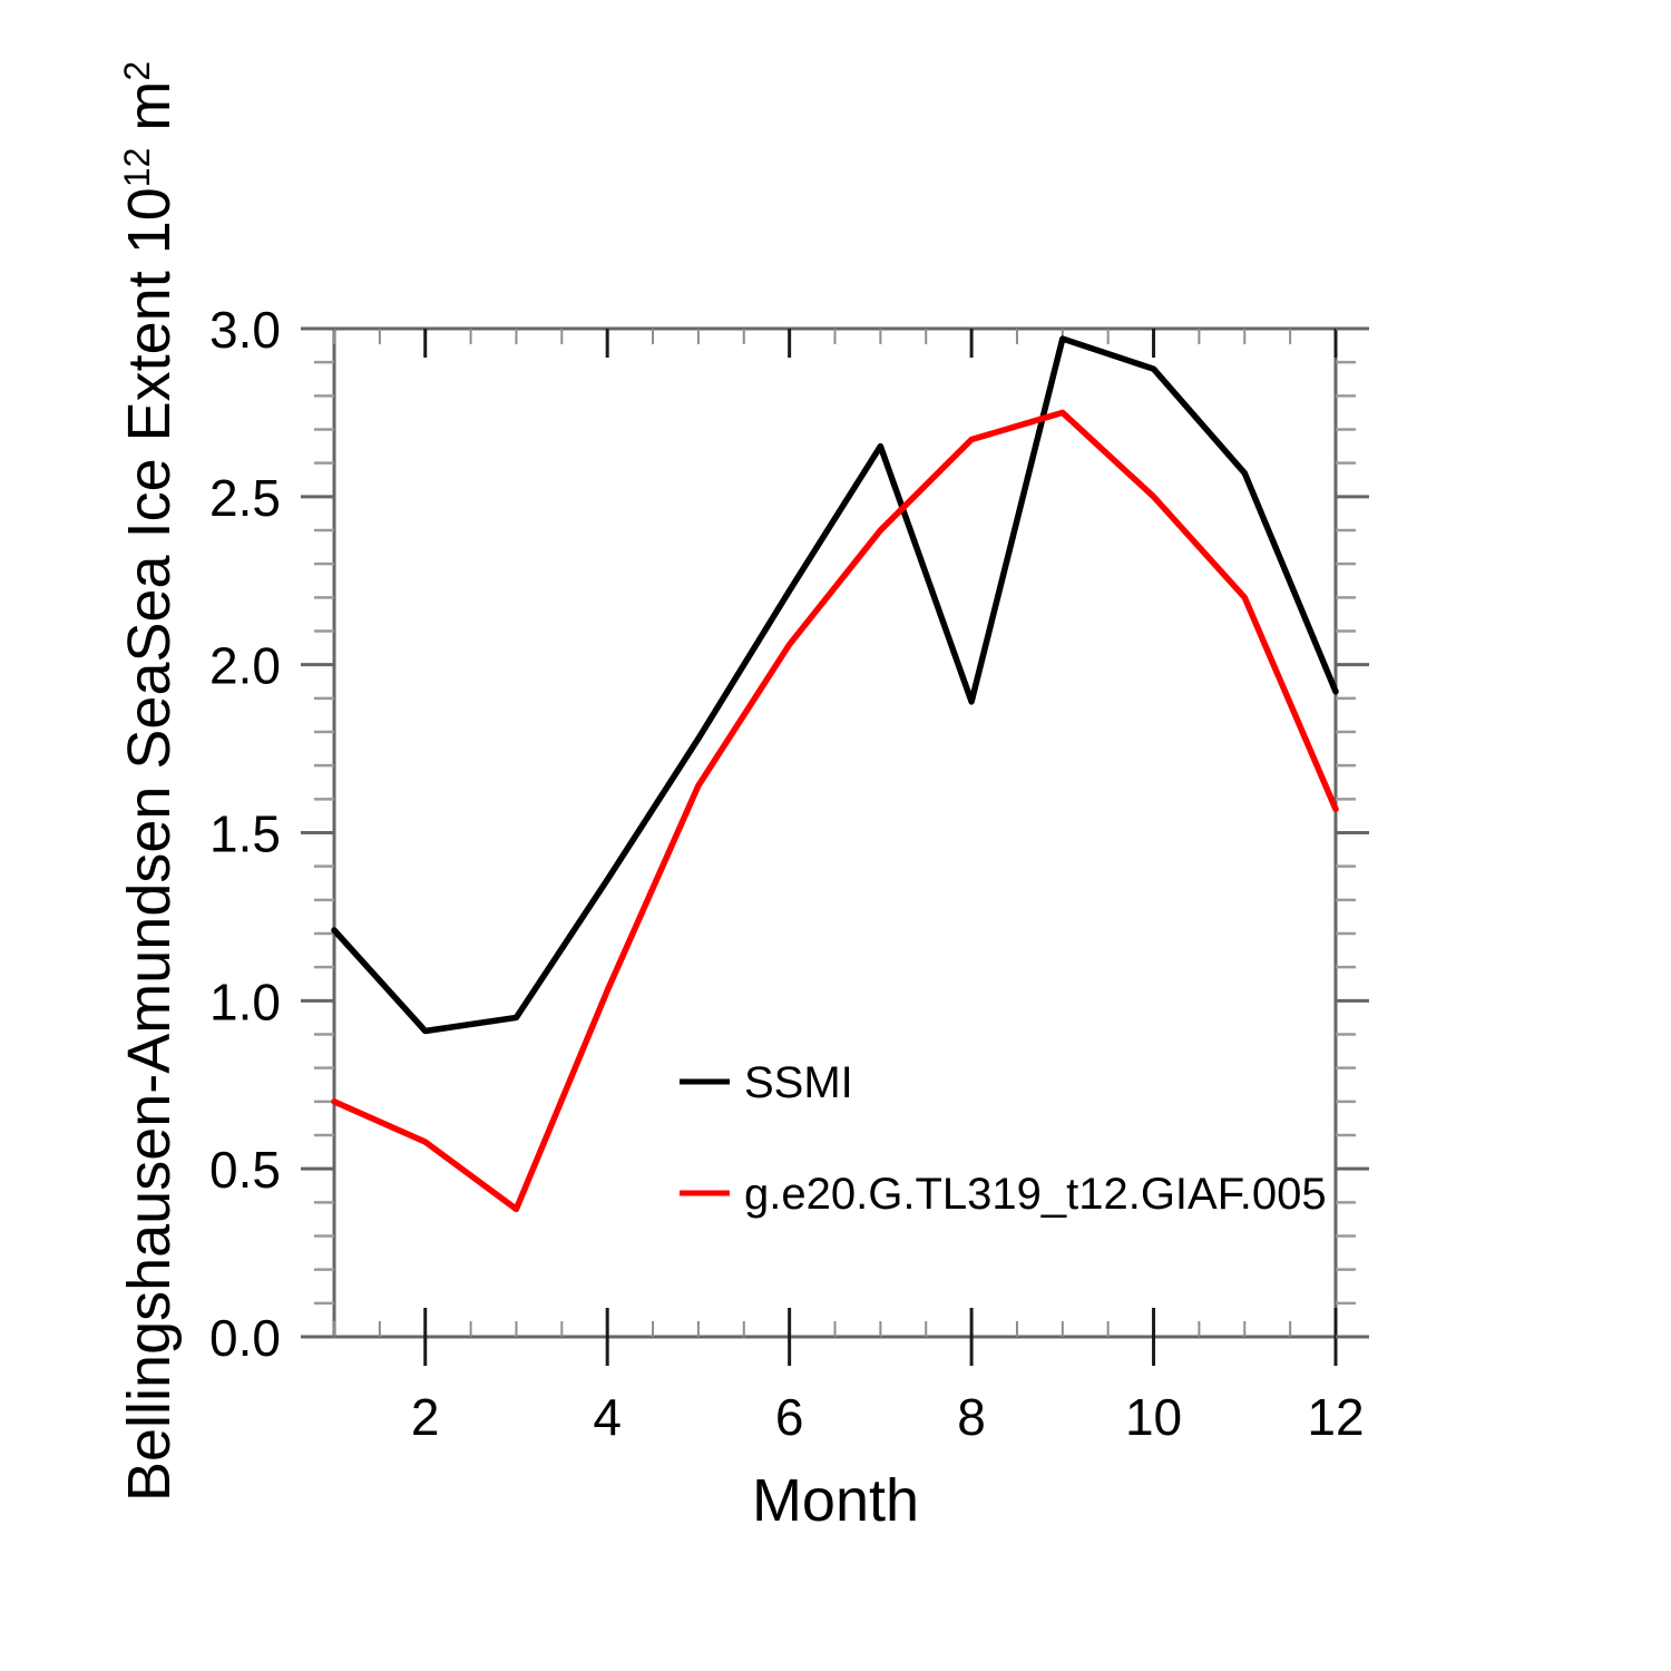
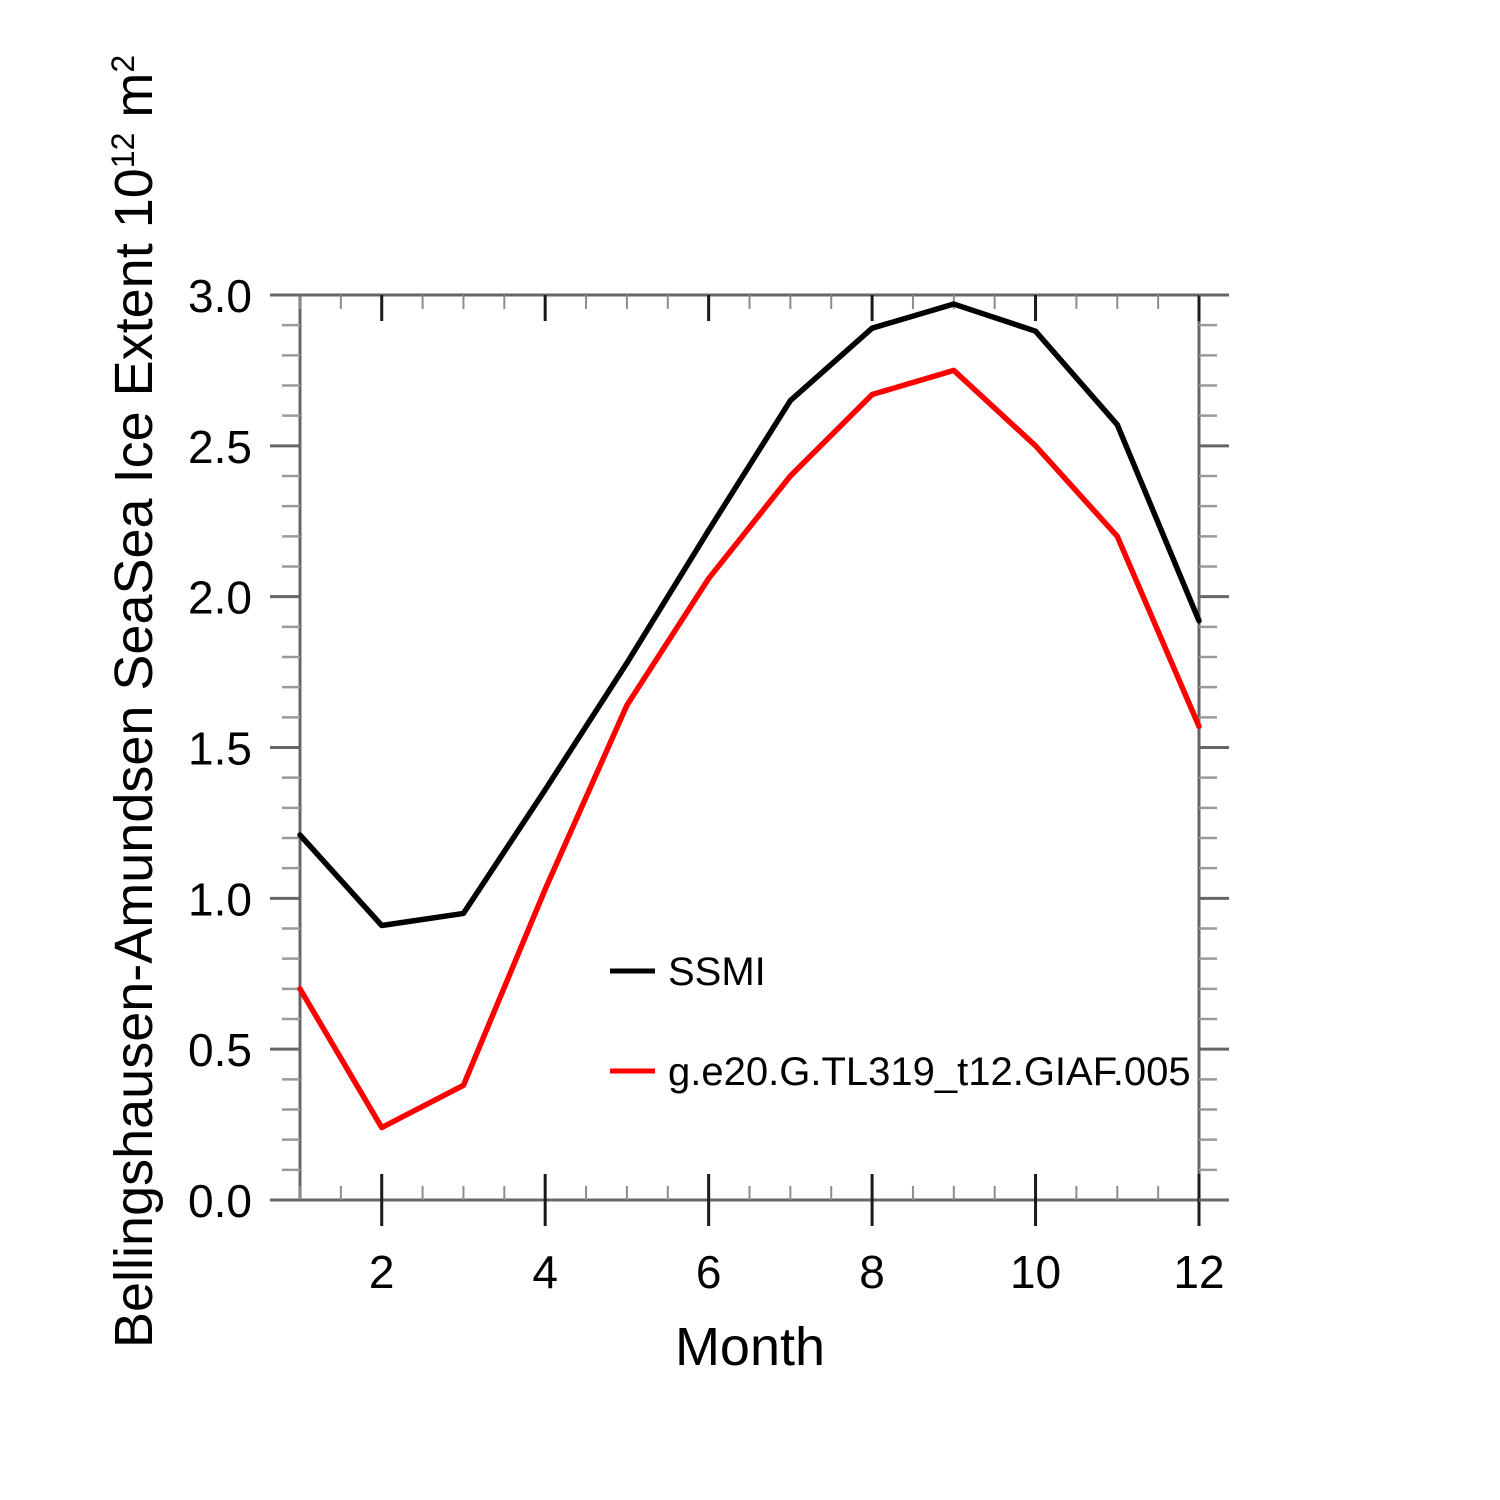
g.e20.G.TL319_t12.GIAF.005/2: 0.58 -> 0.24
SSMI/8: 1.89 -> 2.89
